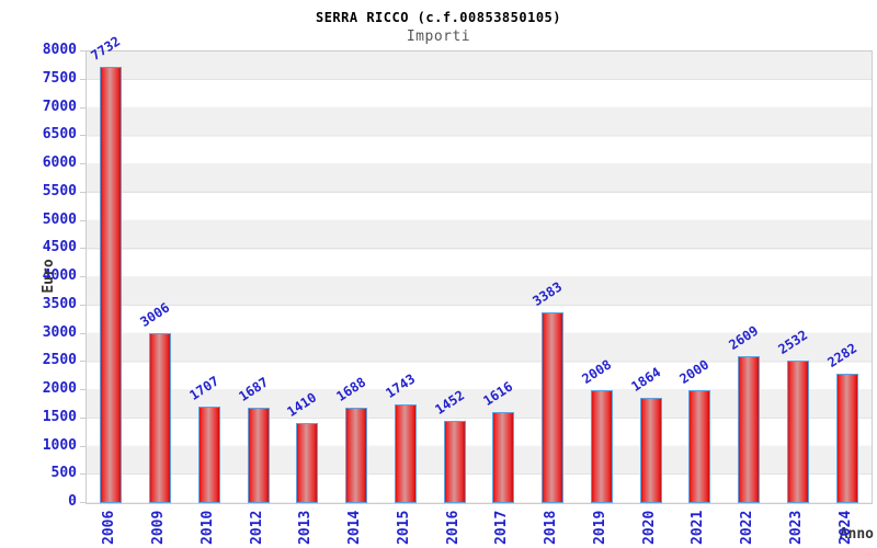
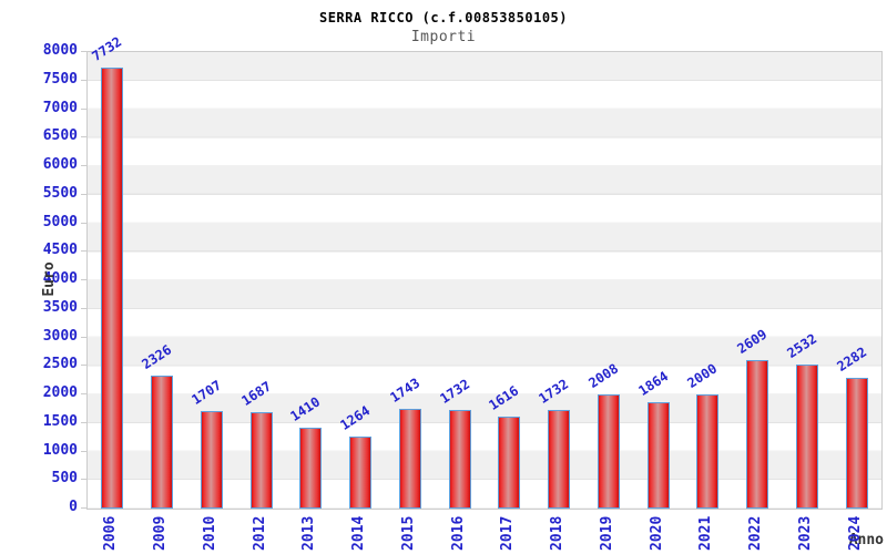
2009: 3006 -> 2326
2014: 1688 -> 1264
2016: 1452 -> 1732
2018: 3383 -> 1732
